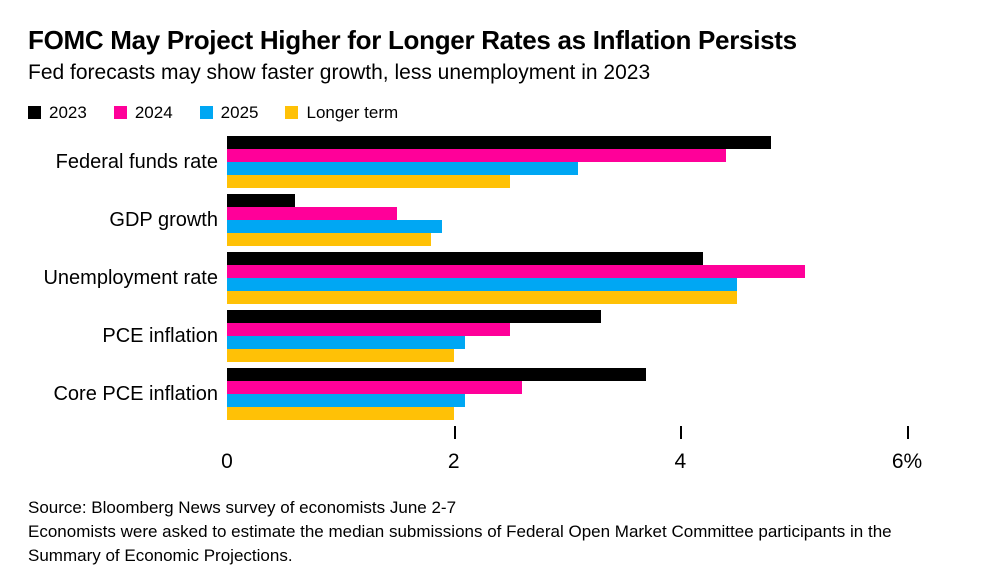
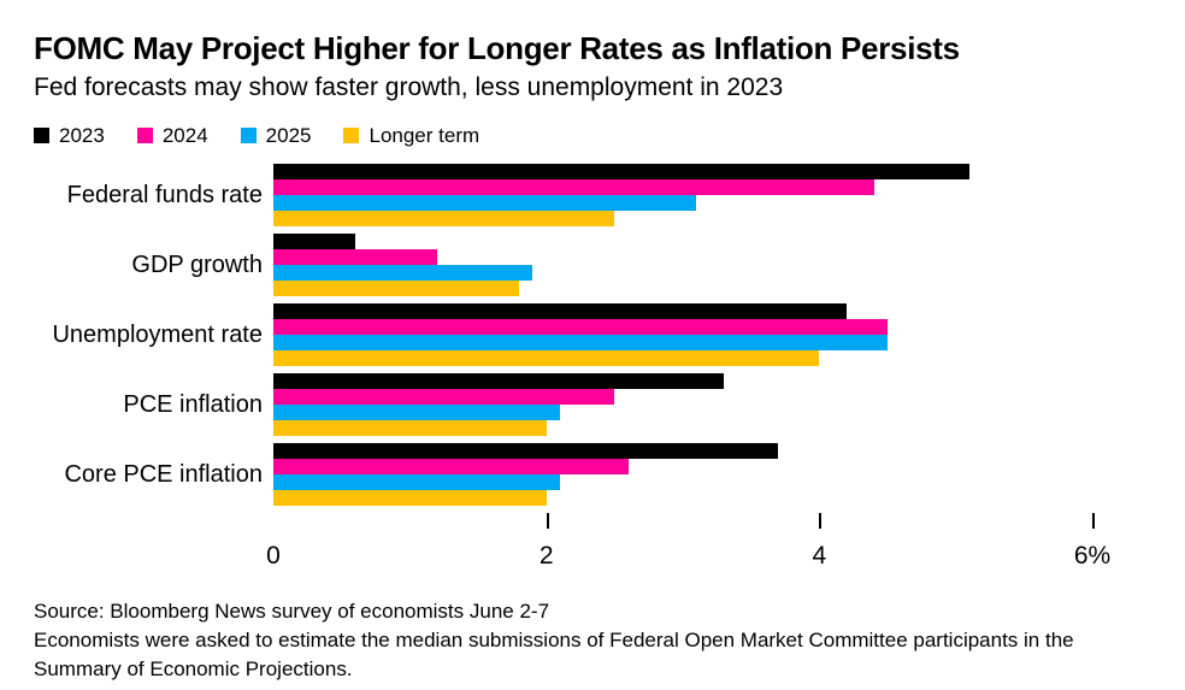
2023/Federal funds rate: 4.8% -> 5.1%
2024/GDP growth: 1.5% -> 1.2%
2024/Unemployment rate: 5.1% -> 4.5%
Longer term/Unemployment rate: 4.5% -> 4.0%
